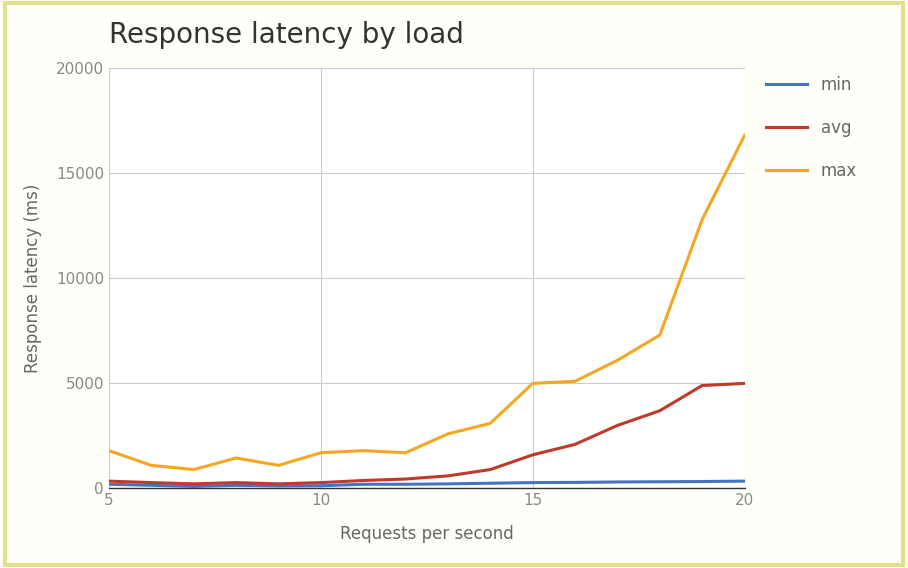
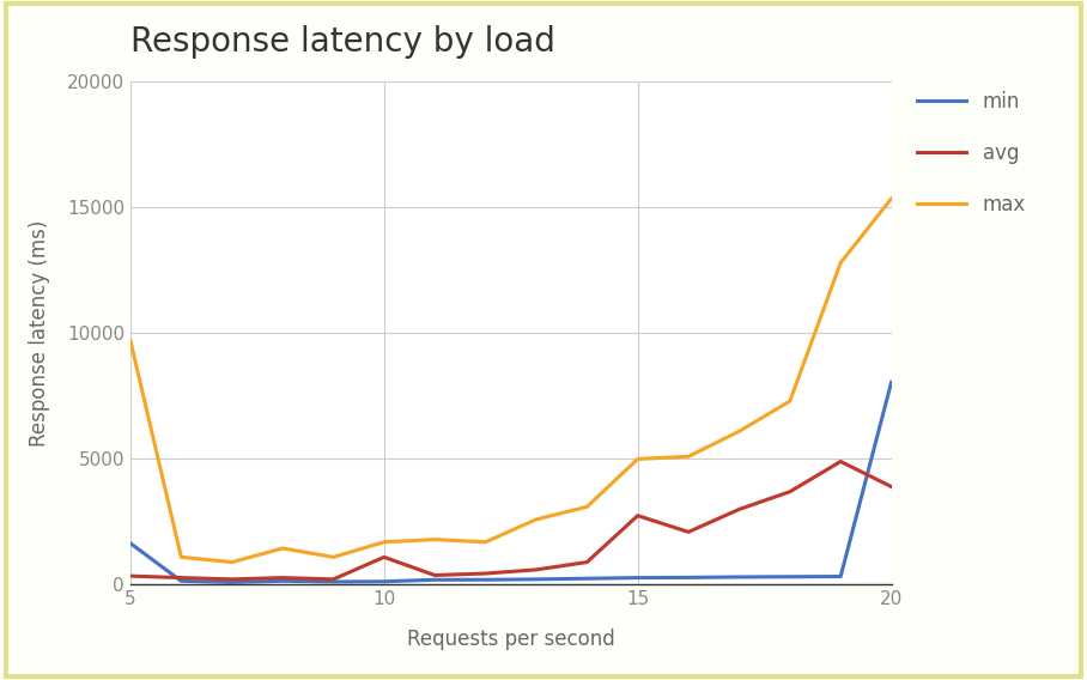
min/5: 200 -> 1650
max/5: 1800 -> 9700
avg/10: 280 -> 1100
avg/15: 1600 -> 2750
min/20: 350 -> 8050
avg/20: 5000 -> 3900
max/20: 16800 -> 15350
